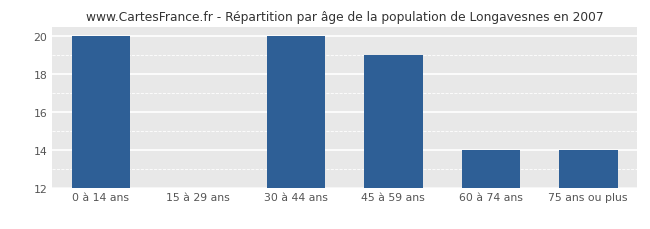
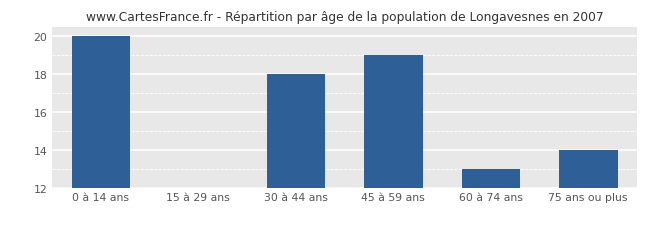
30 à 44 ans: 20 -> 18
60 à 74 ans: 14 -> 13
